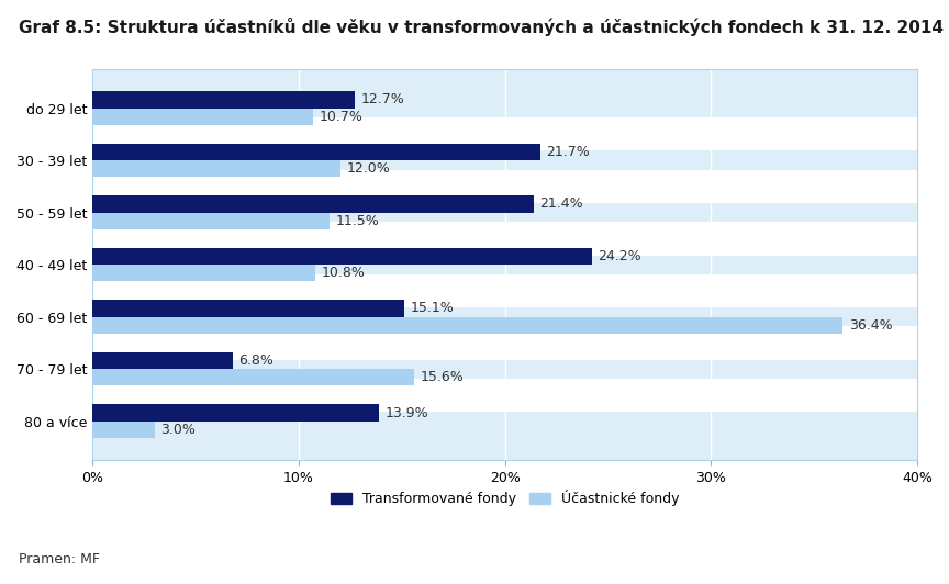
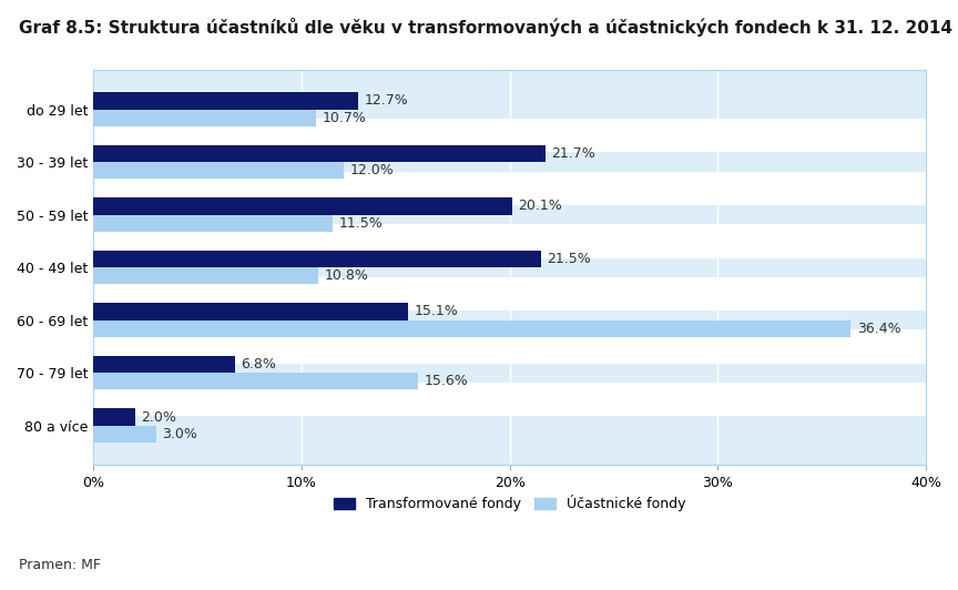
Transformované fondy/50 - 59 let: 21.4% -> 20.1%
Transformované fondy/40 - 49 let: 24.2% -> 21.5%
Transformované fondy/80 a více: 13.9% -> 2.0%
